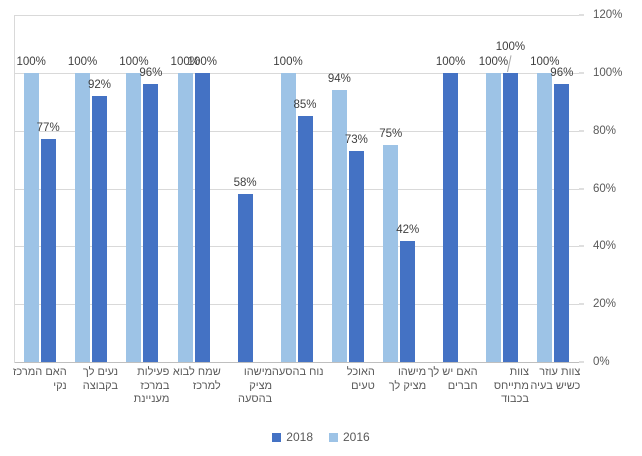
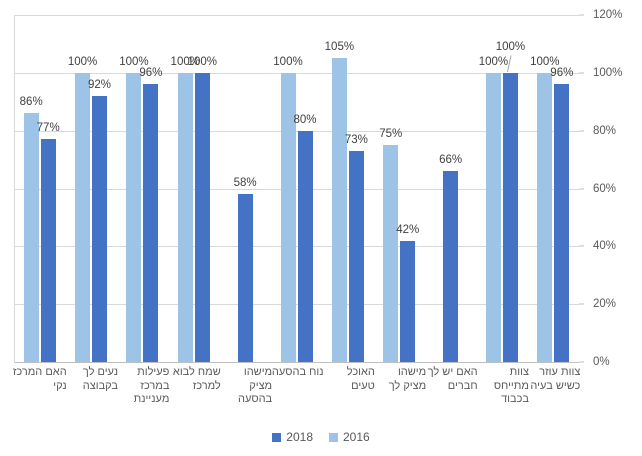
2016/האם המרכז נקי: 100% -> 86%
2018/נוח בהסעה: 85% -> 80%
2016/האוכל טעים: 94% -> 105%
2018/האם יש לך חברים: 100% -> 66%
